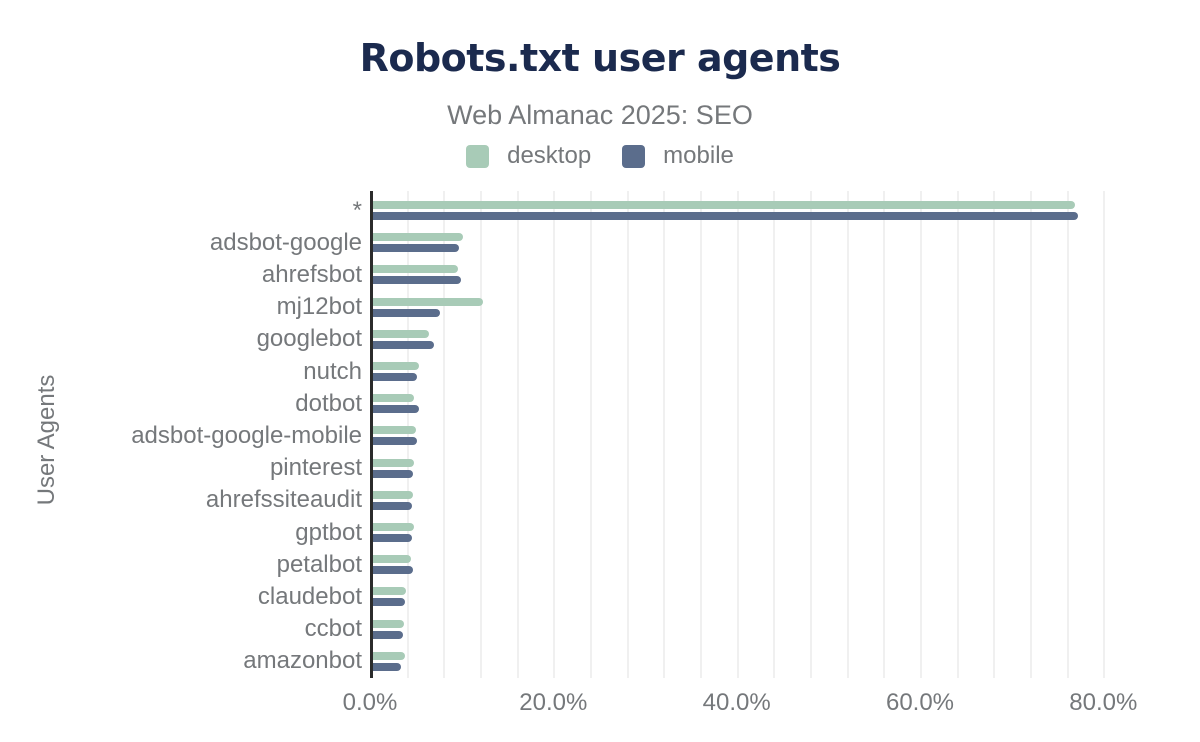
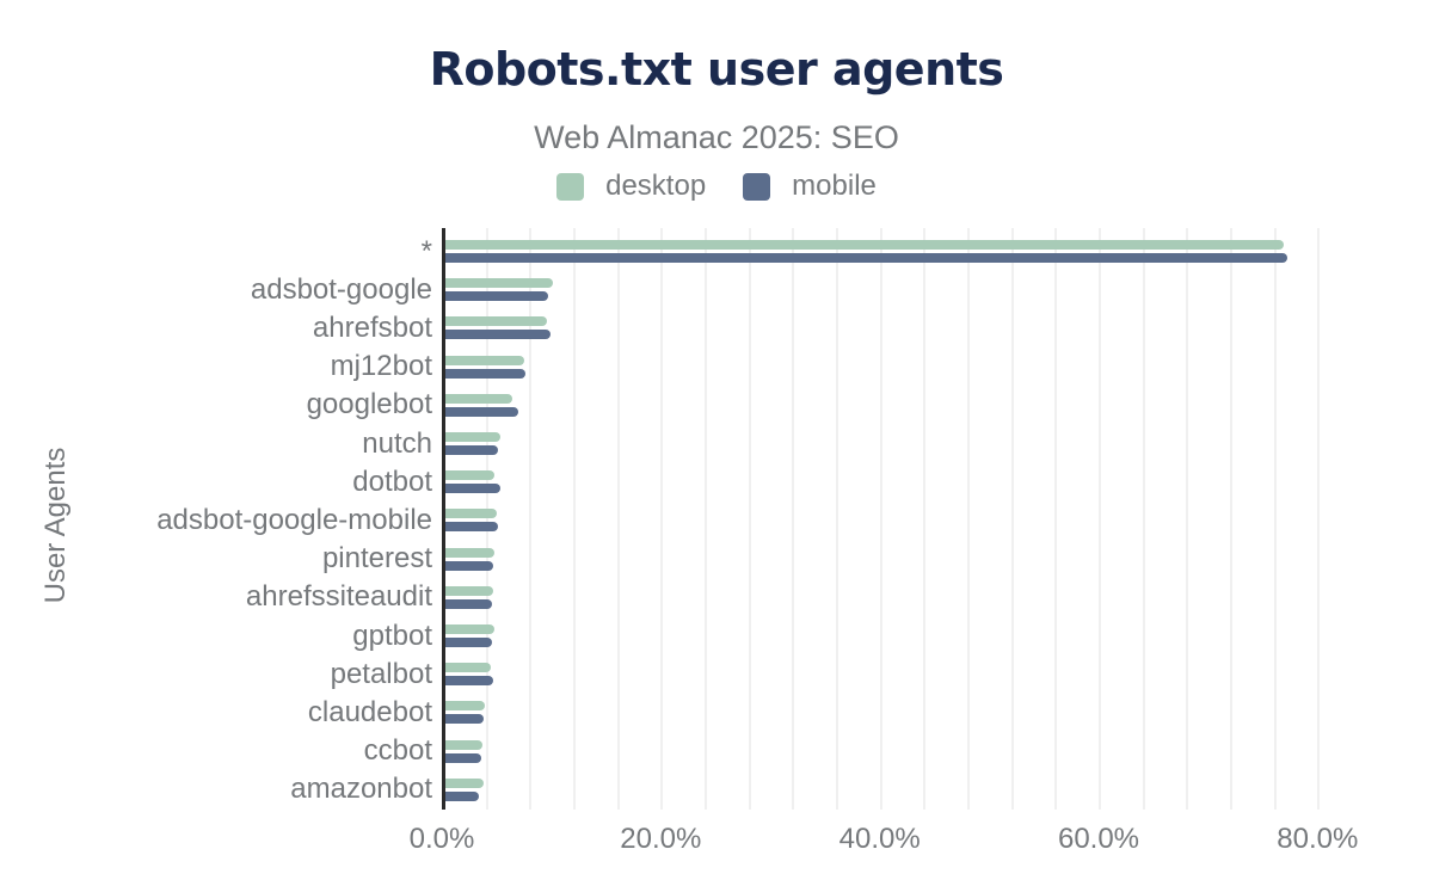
desktop/mj12bot: 12% -> 7%
